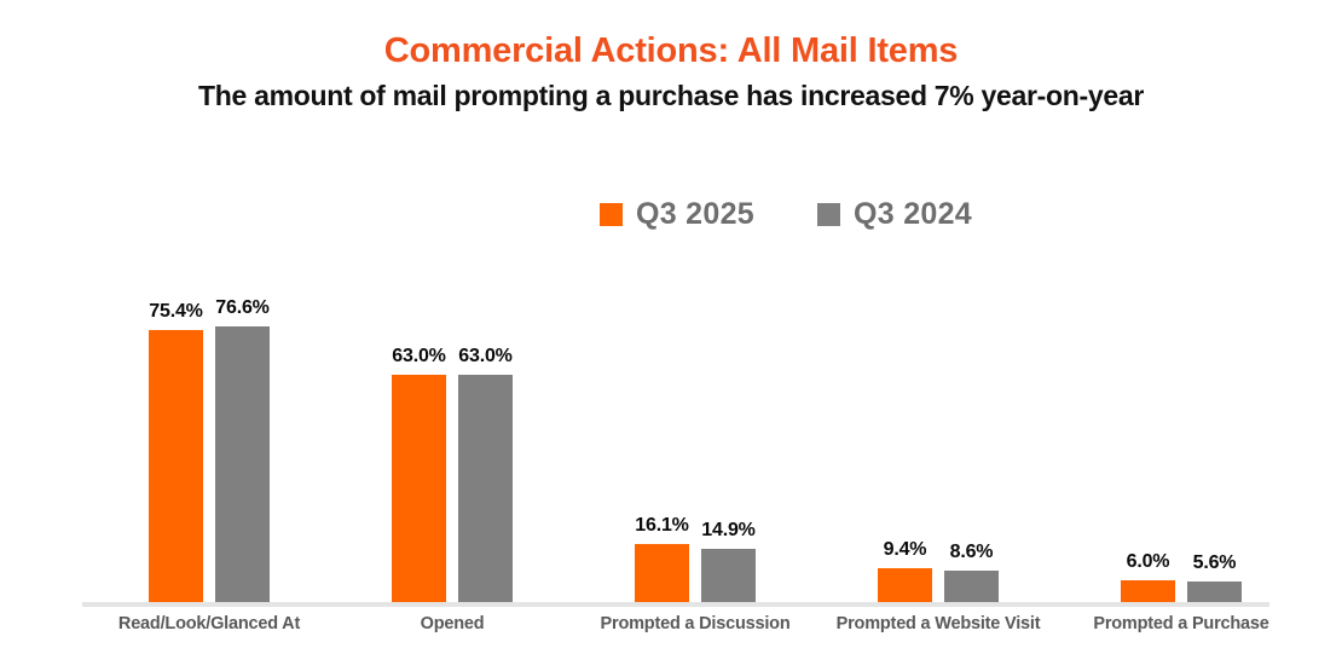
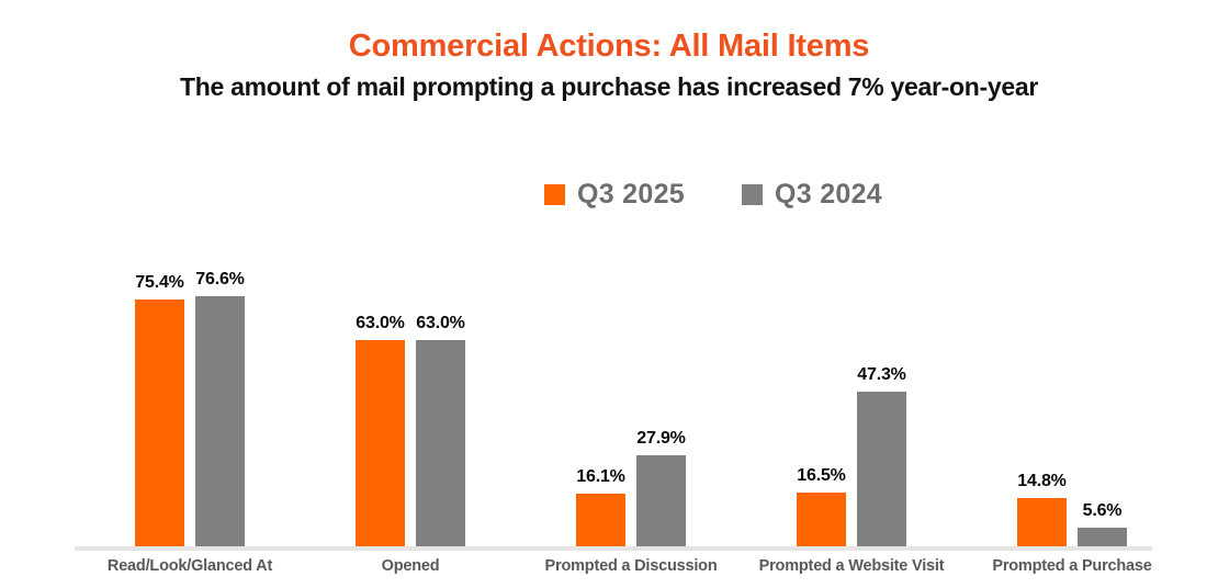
Q3 2024/Prompted a Discussion: 14.9% -> 27.9%
Q3 2025/Prompted a Website Visit: 9.4% -> 16.5%
Q3 2024/Prompted a Website Visit: 8.6% -> 47.3%
Q3 2025/Prompted a Purchase: 6.0% -> 14.8%
